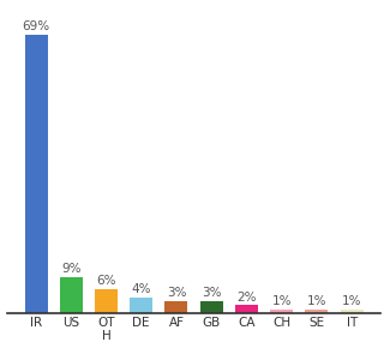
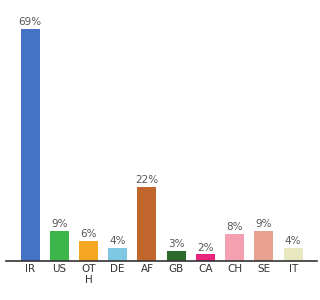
AF: 3% -> 22%
CH: 1% -> 8%
SE: 1% -> 9%
IT: 1% -> 4%
